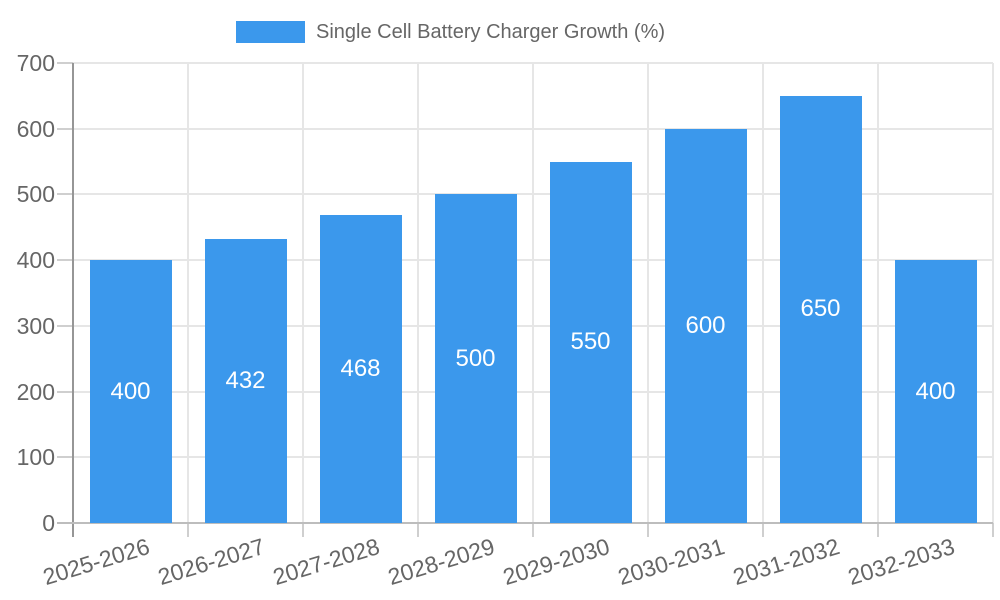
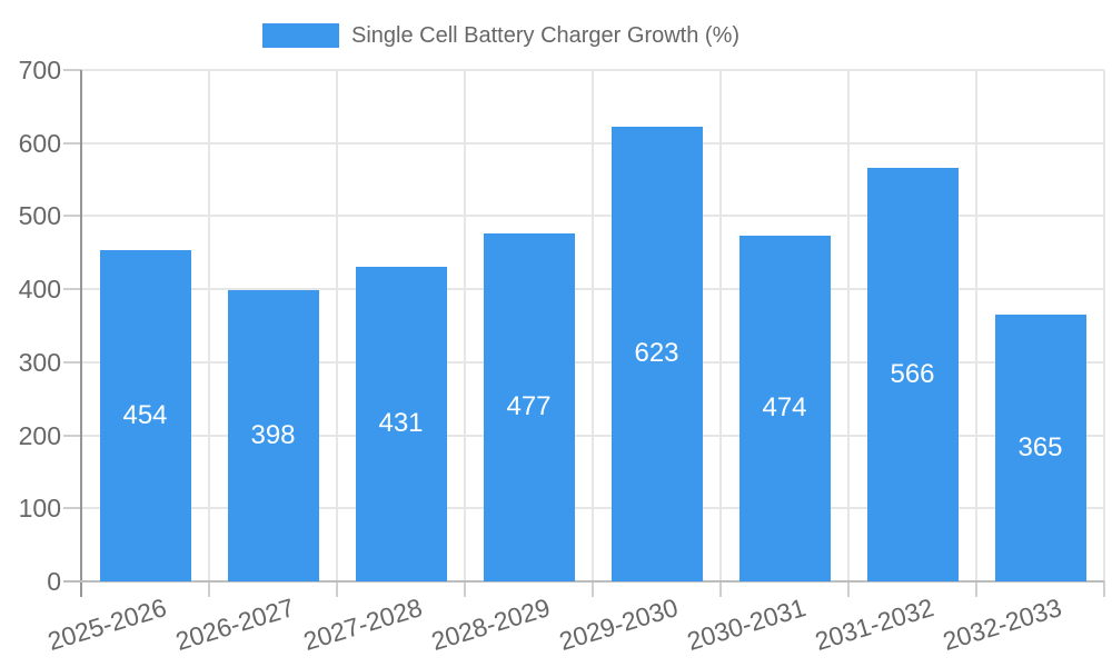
2025-2026: 400 -> 454
2026-2027: 432 -> 398
2027-2028: 468 -> 431
2028-2029: 500 -> 477
2029-2030: 550 -> 623
2030-2031: 600 -> 474
2031-2032: 650 -> 566
2032-2033: 400 -> 365
